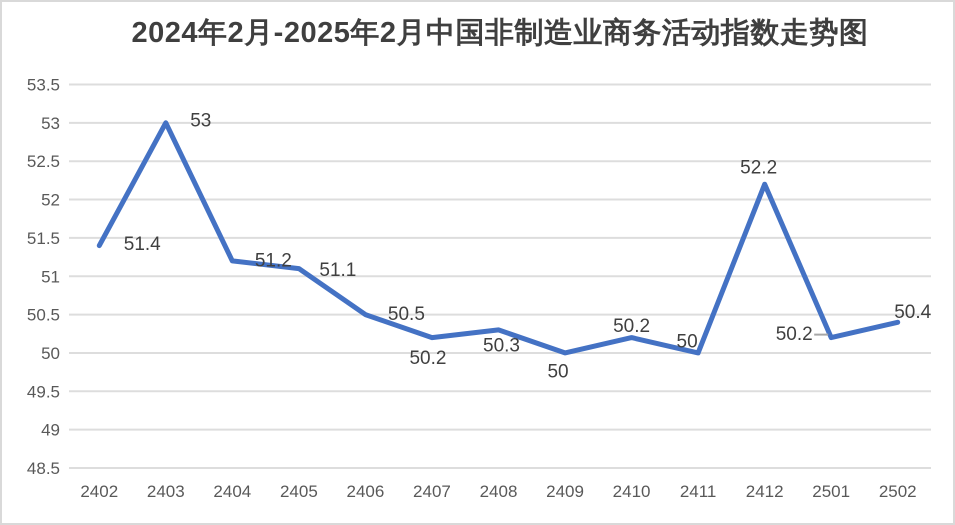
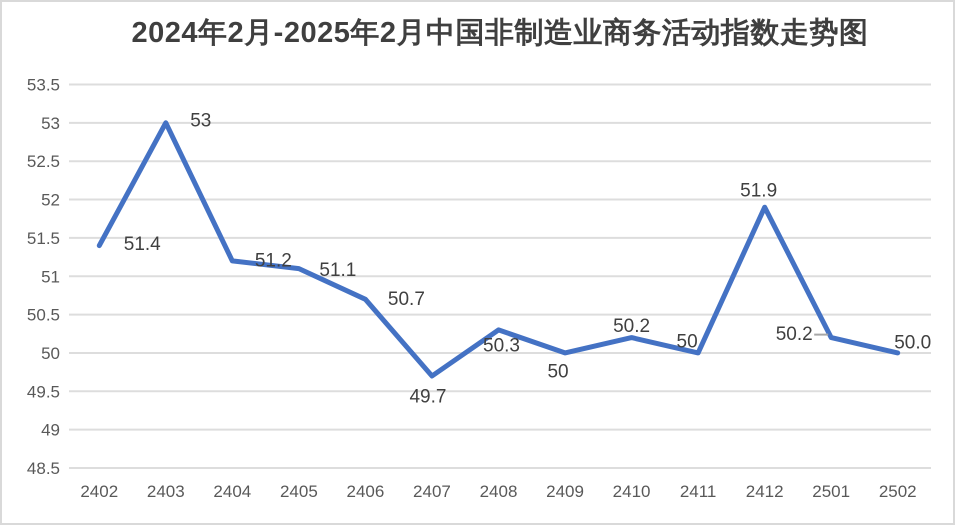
2406: 50.5 -> 50.7
2407: 50.2 -> 49.7
2412: 52.2 -> 51.9
2502: 50.4 -> 50.0
